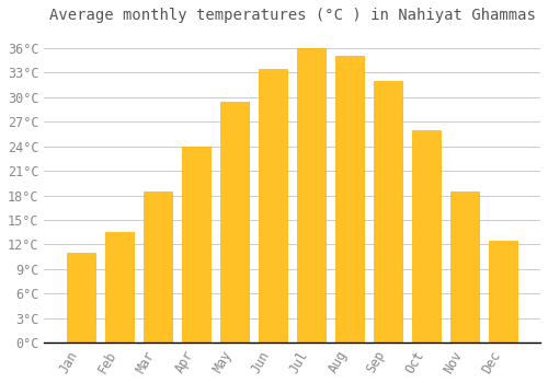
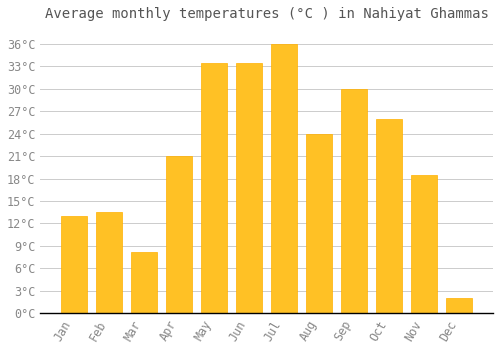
Jan: 11.0°C -> 13.0°C
Mar: 18.5°C -> 8.2°C
Apr: 24.0°C -> 21.0°C
May: 29.5°C -> 33.4°C
Aug: 35.0°C -> 24.0°C
Sep: 32.0°C -> 30.0°C
Dec: 12.5°C -> 2.0°C
